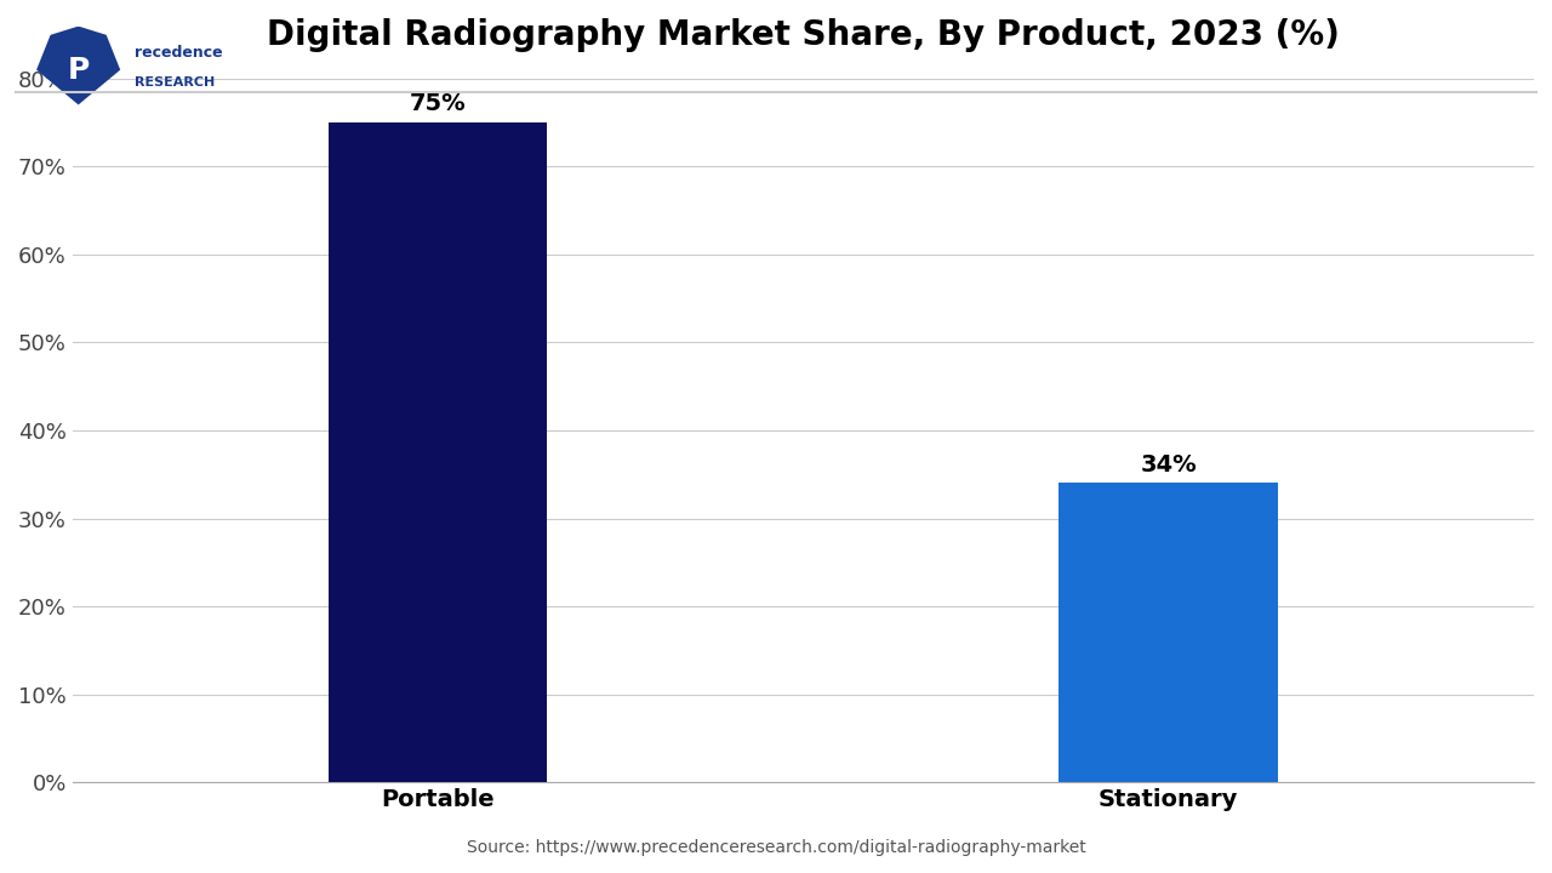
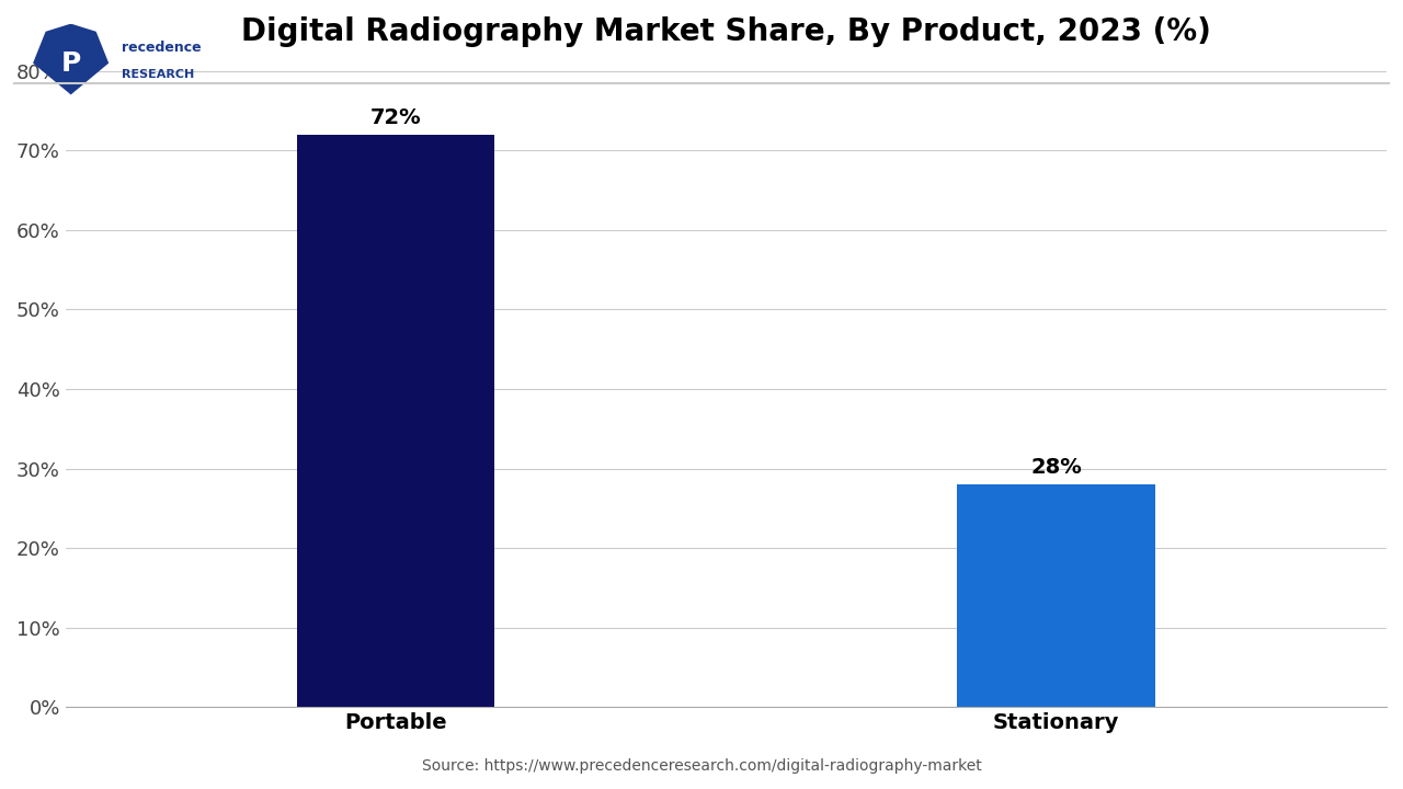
Portable: 75% -> 72%
Stationary: 34% -> 28%
